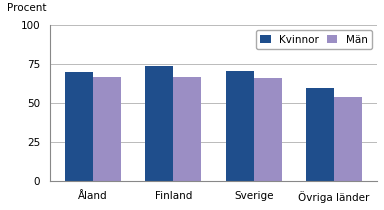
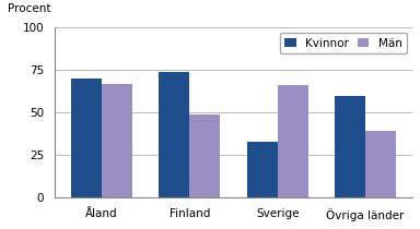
Män/Finland: 67 -> 49
Kvinnor/Sverige: 71 -> 33
Män/Övriga länder: 54 -> 39
